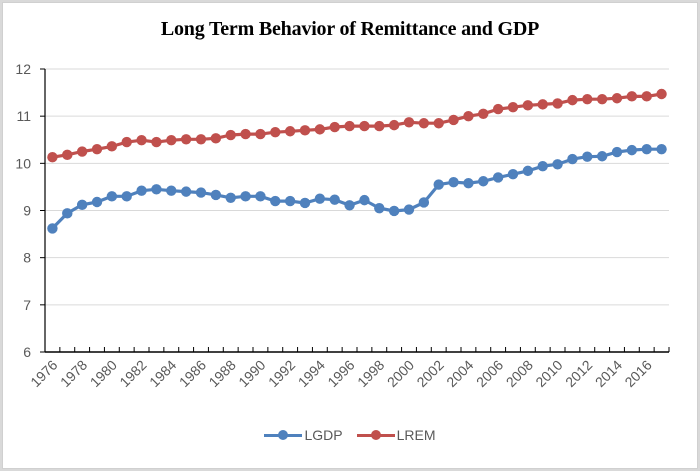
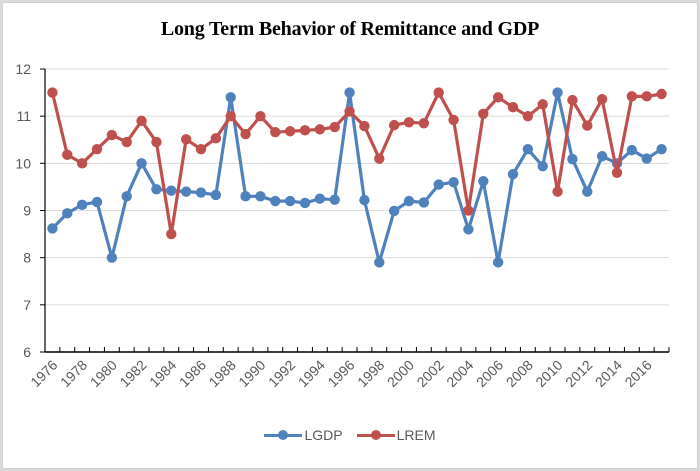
LREM/1976: 10.1 -> 11.5
LREM/1978: 10.2 -> 10.0
LGDP/1980: 9.3 -> 8.0
LREM/1980: 10.4 -> 10.6
LGDP/1982: 9.4 -> 10.0
LREM/1982: 10.5 -> 10.9
LREM/1984: 10.5 -> 8.5
LREM/1986: 10.5 -> 10.3
LGDP/1988: 9.3 -> 11.4
LREM/1988: 10.6 -> 11.0
LREM/1990: 10.6 -> 11.0
LGDP/1996: 9.1 -> 11.5
LREM/1996: 10.8 -> 11.1
LGDP/1998: 9.1 -> 7.9
LREM/1998: 10.8 -> 10.1
LGDP/2000: 9.0 -> 9.2
LREM/2002: 10.8 -> 11.5
LGDP/2004: 9.6 -> 8.6
LREM/2004: 11.0 -> 9.0
LGDP/2006: 9.7 -> 7.9
LREM/2006: 11.2 -> 11.4
LGDP/2008: 9.8 -> 10.3
LREM/2008: 11.2 -> 11.0
LGDP/2010: 10.0 -> 11.5
LREM/2010: 11.3 -> 9.4
LGDP/2012: 10.1 -> 9.4
LREM/2012: 11.4 -> 10.8
LGDP/2014: 10.2 -> 10.0
LREM/2014: 11.4 -> 9.8
LGDP/2016: 10.3 -> 10.1
